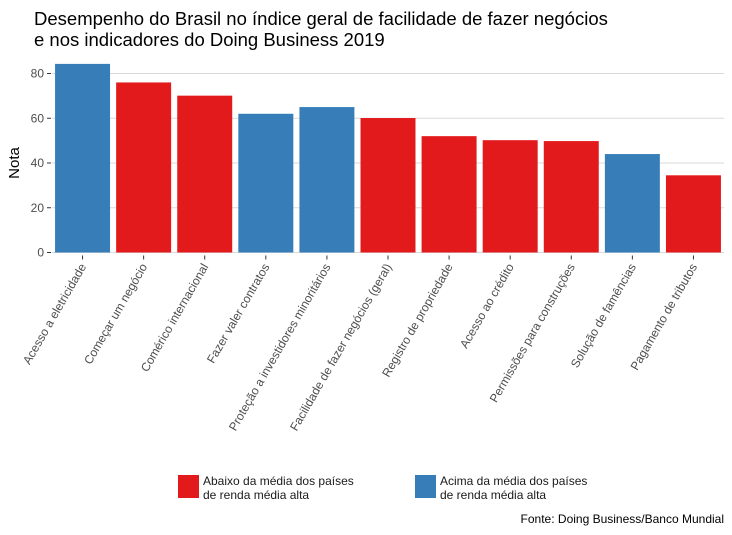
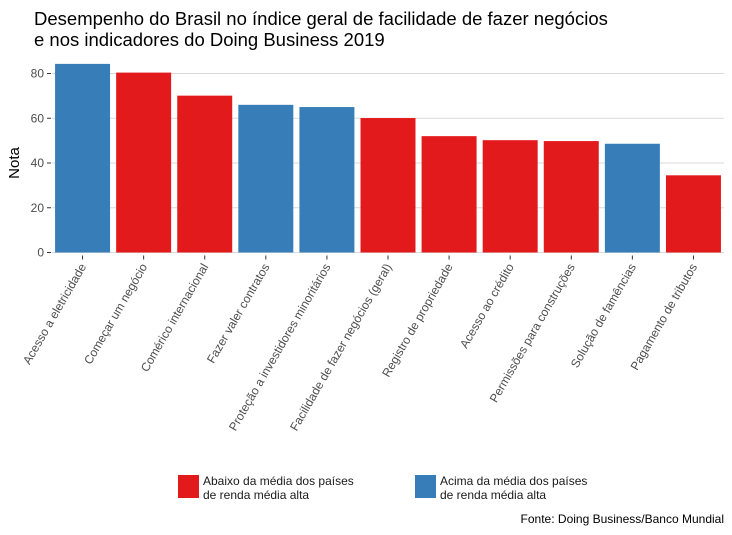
Começar um negócio: 76 -> 80
Fazer valer contratos: 62 -> 66
Solução de famências: 44 -> 49
